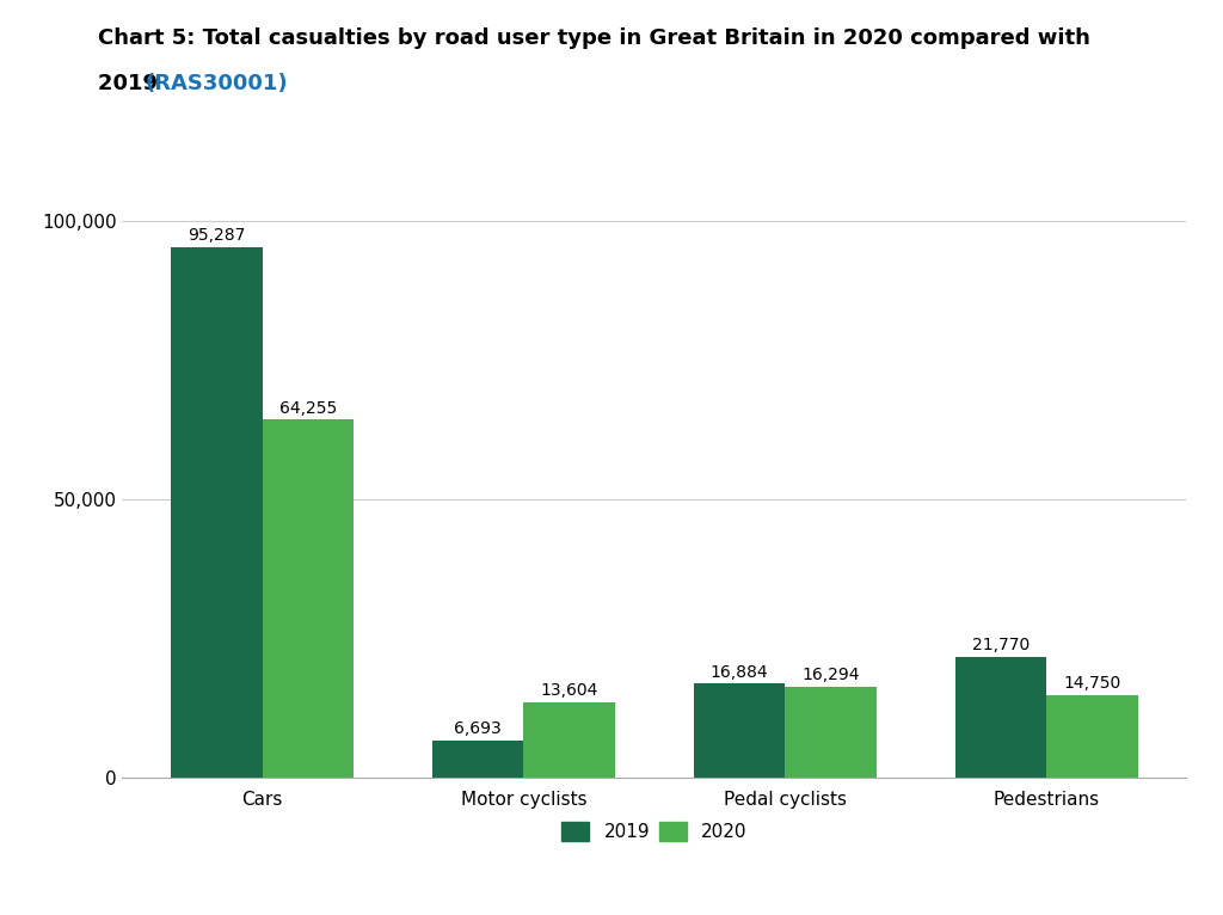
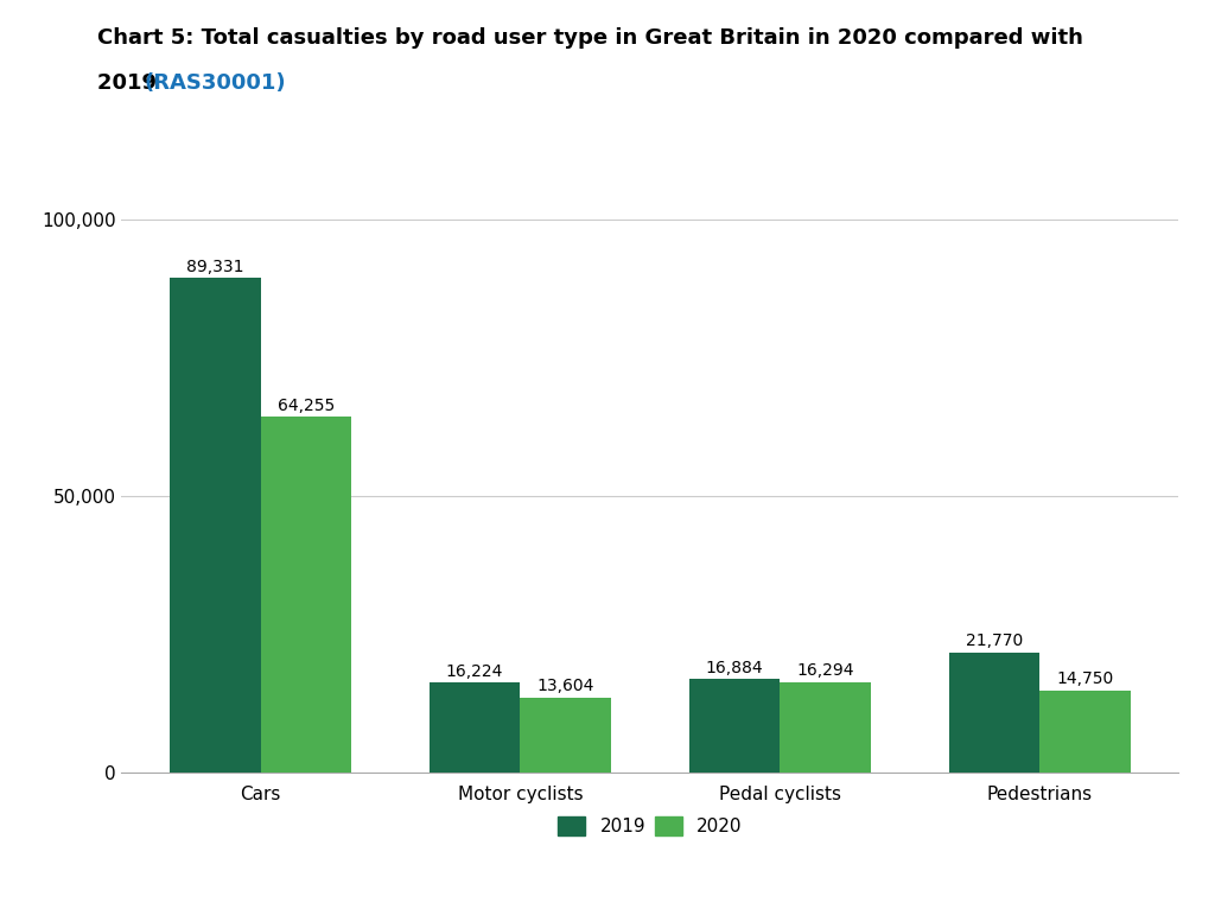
2019/Cars: 95,287 -> 89,331
2019/Motor cyclists: 6,693 -> 16,224
